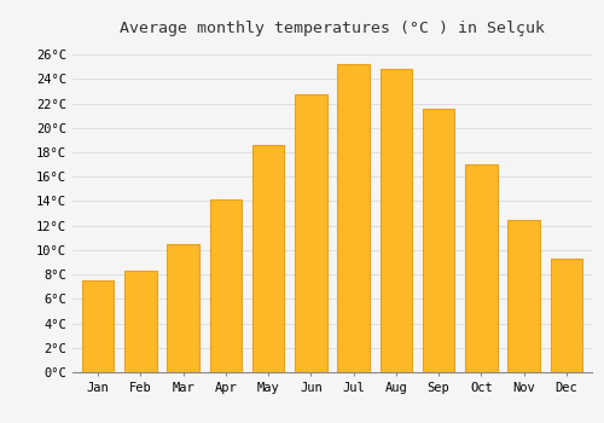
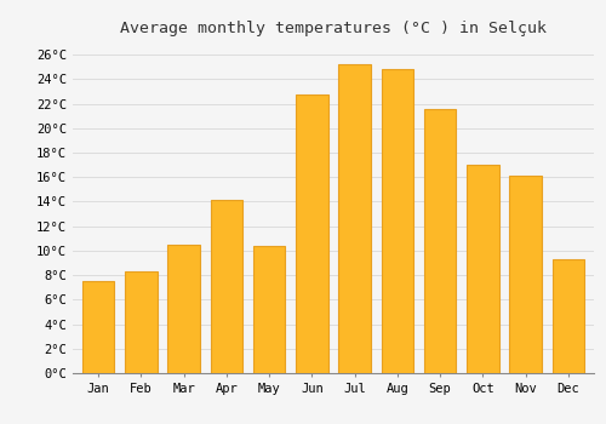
May: 18.6°C -> 10.4°C
Nov: 12.5°C -> 16.1°C
